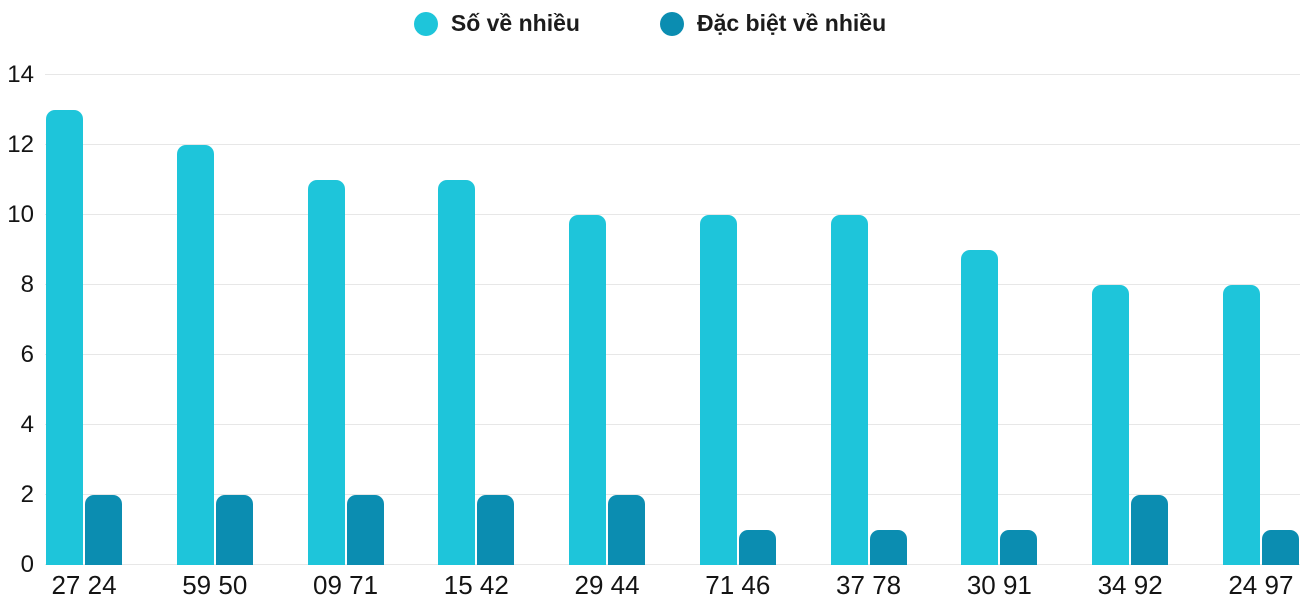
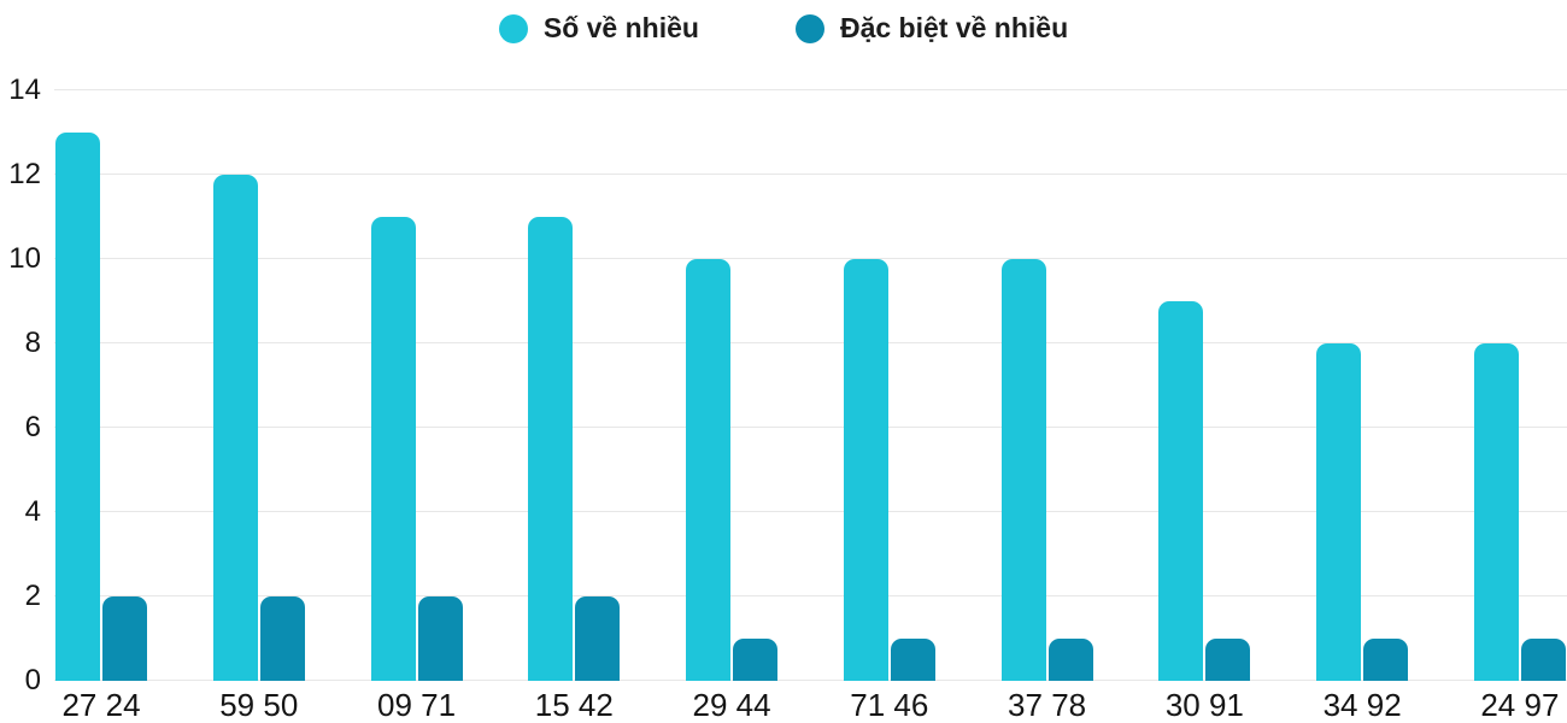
Đặc biệt về nhiều/29 44: 2 -> 1
Đặc biệt về nhiều/34 92: 2 -> 1
